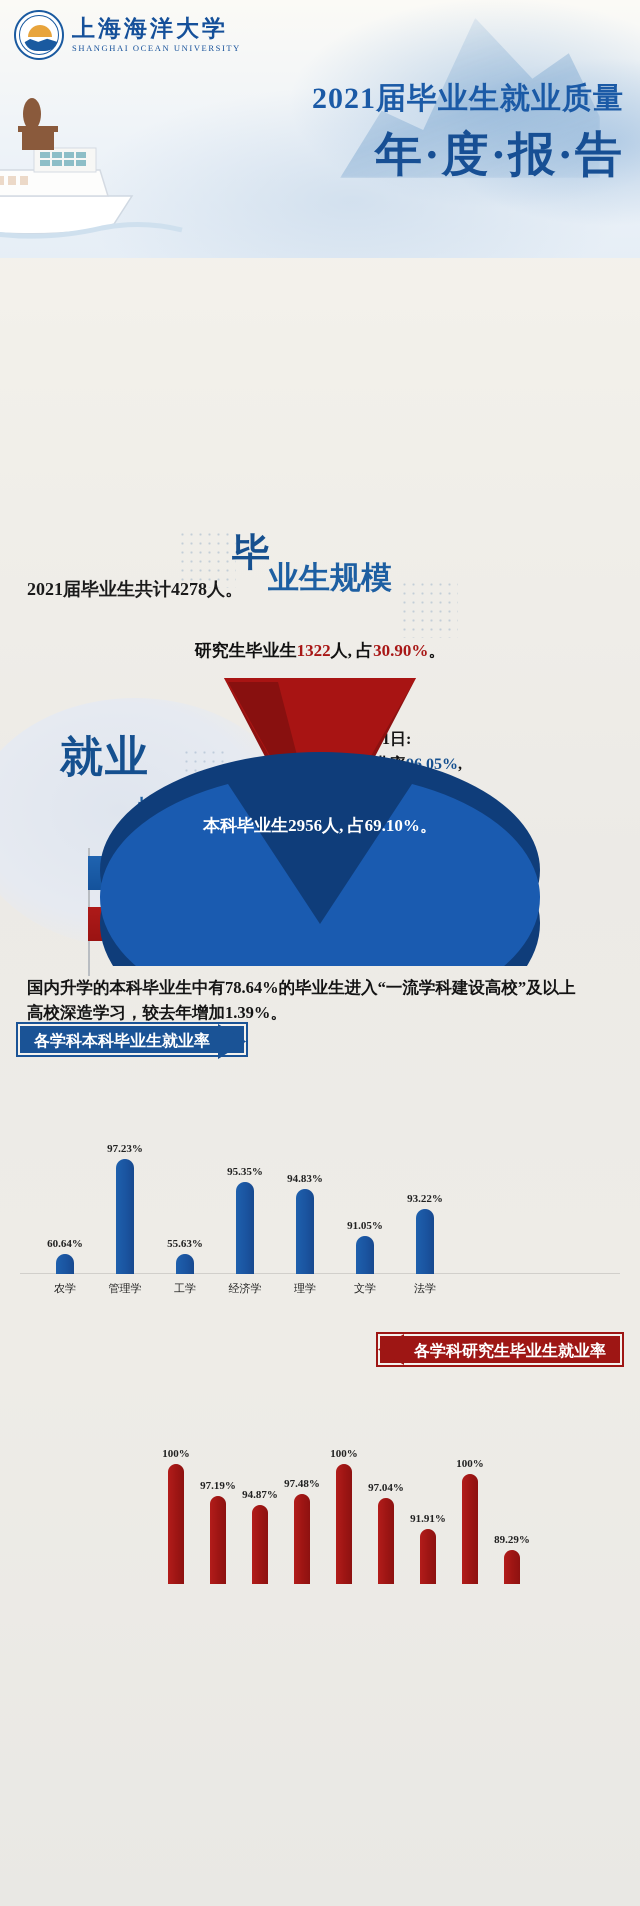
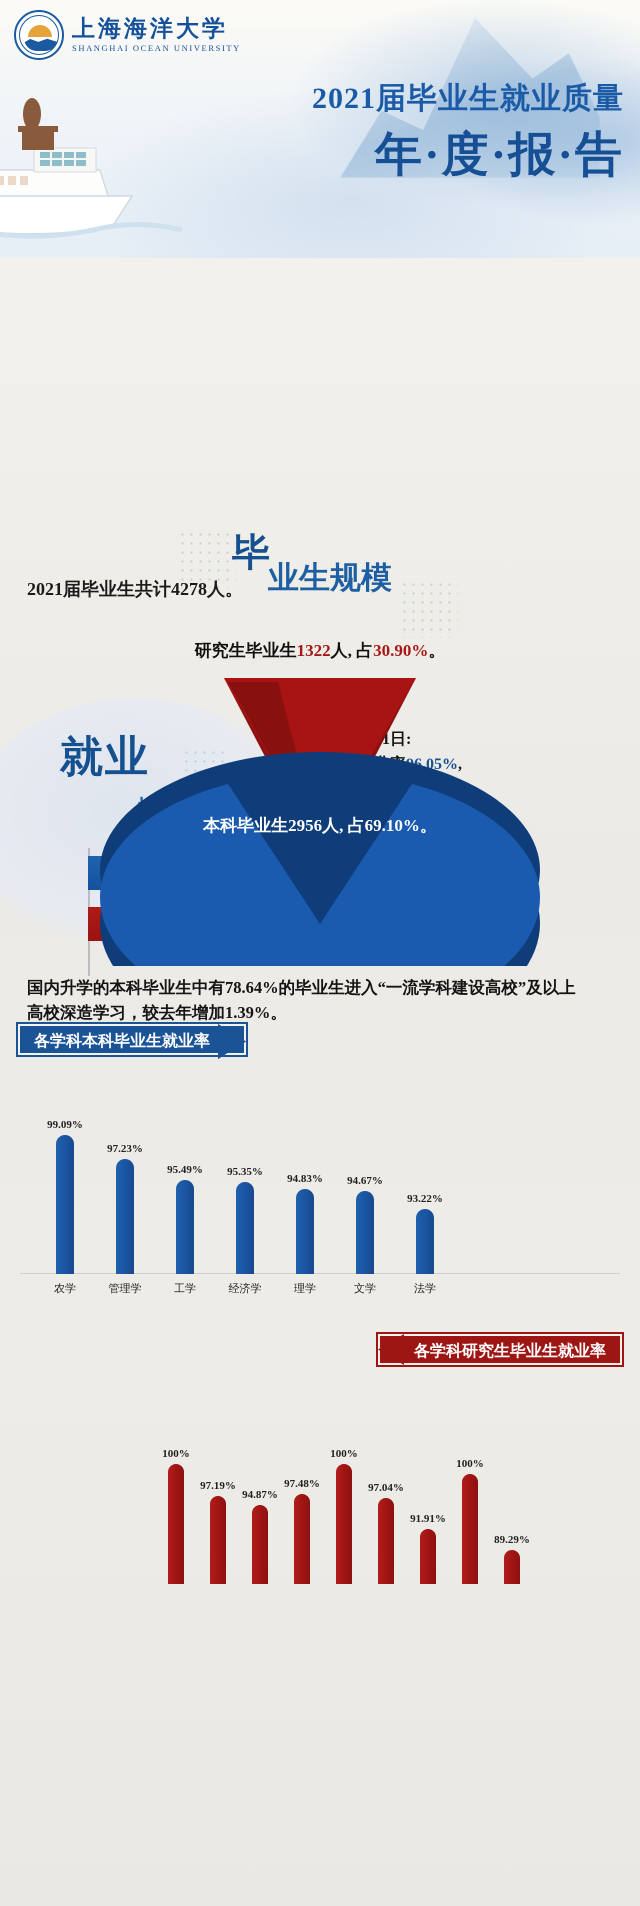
各学科本科毕业生就业率/农学: 60.64% -> 99.09%
各学科本科毕业生就业率/工学: 55.63% -> 95.49%
各学科本科毕业生就业率/文学: 91.05% -> 94.67%
